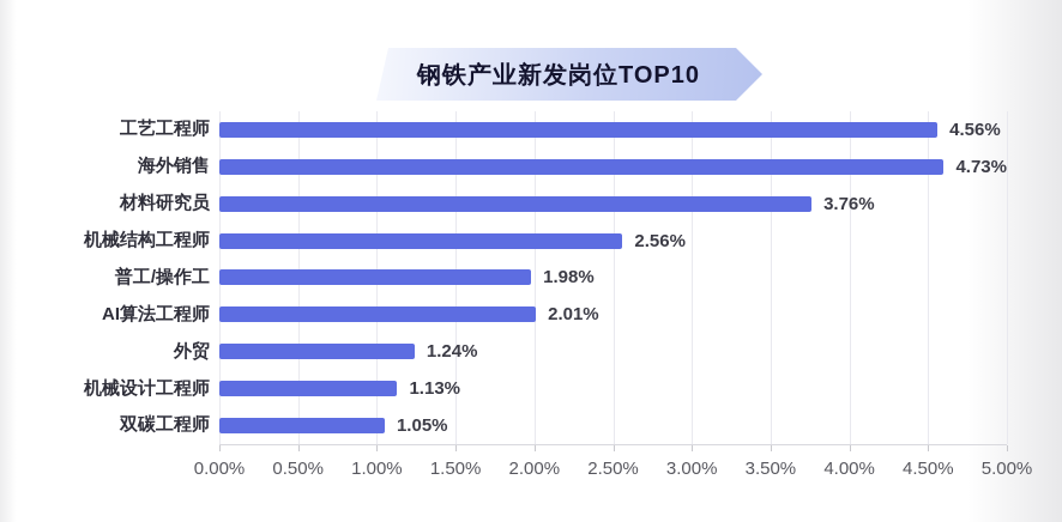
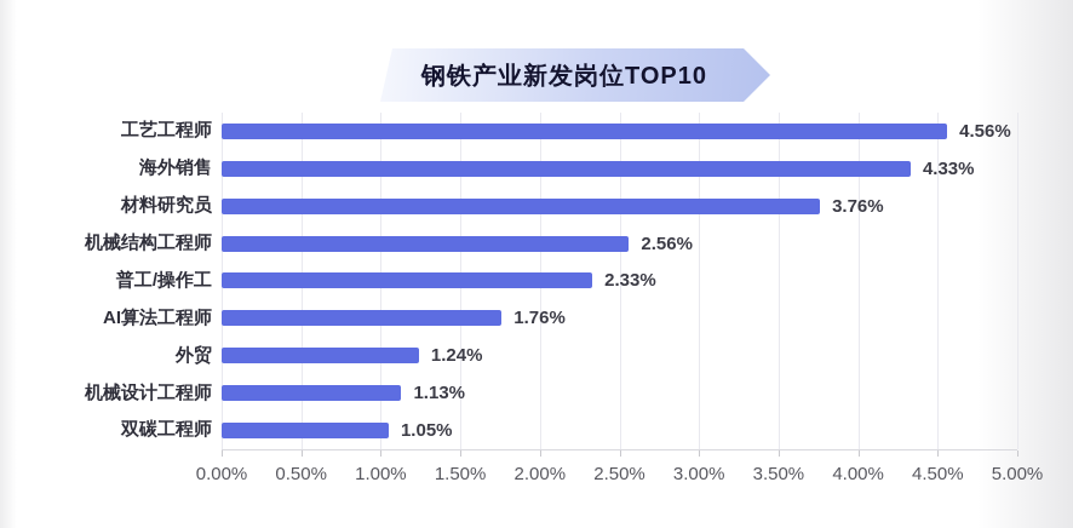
海外销售: 4.73% -> 4.33%
普工/操作工: 1.98% -> 2.33%
AI算法工程师: 2.01% -> 1.76%
